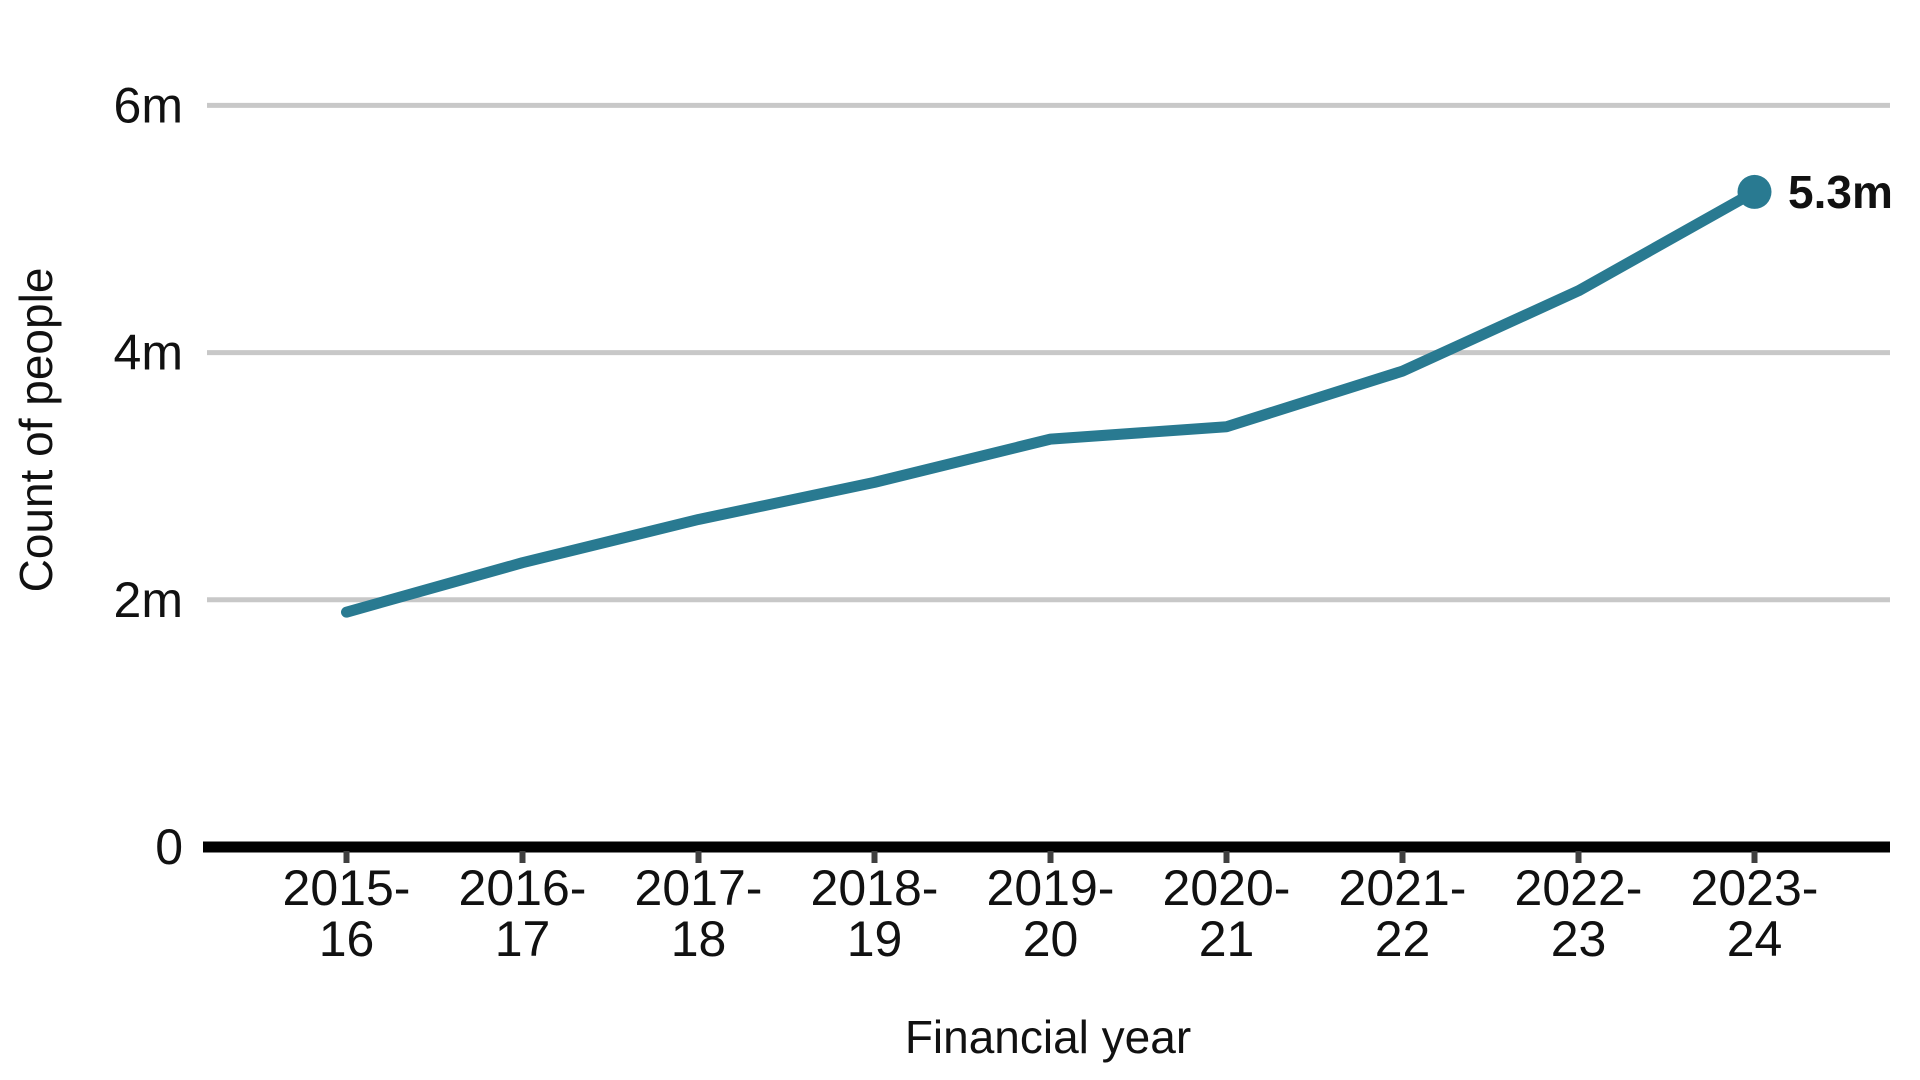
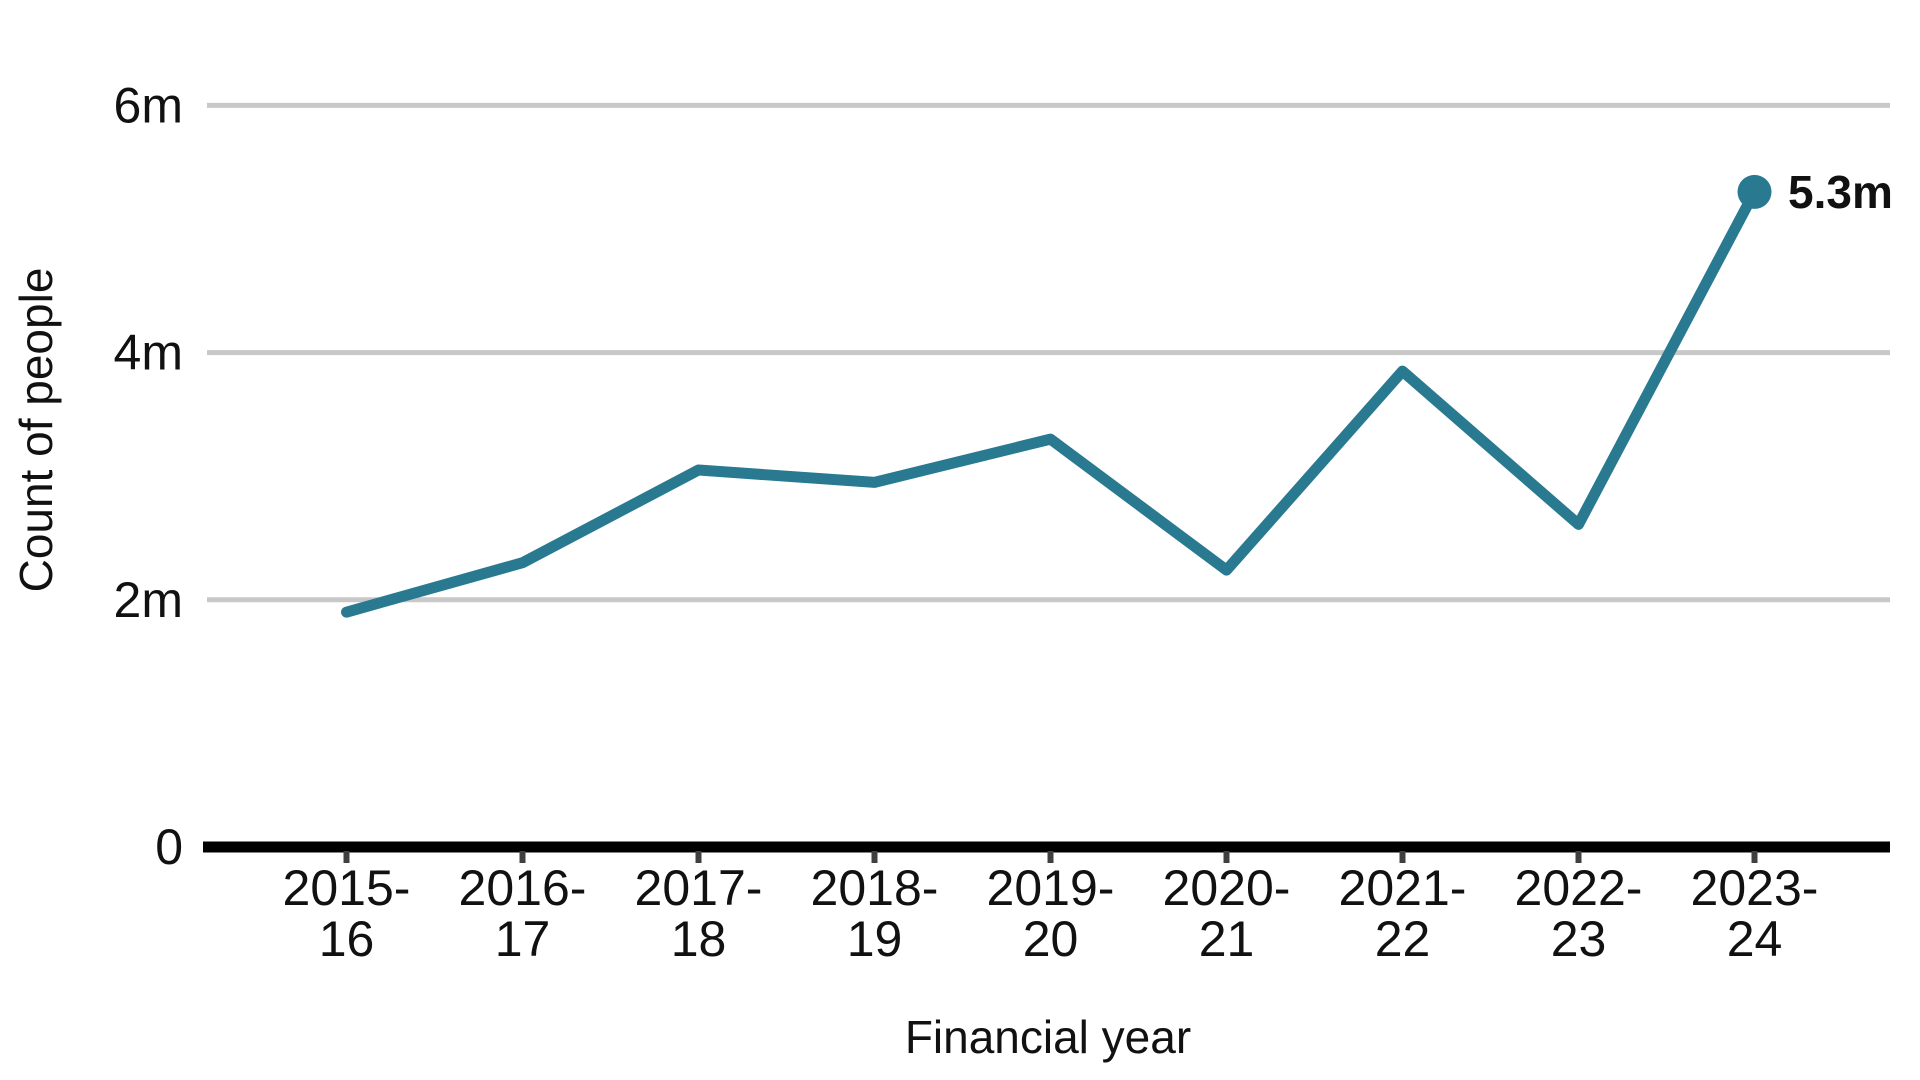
2017-18: 2.65m -> 3.05m
2020-21: 3.40m -> 2.24m
2022-23: 4.50m -> 2.61m
